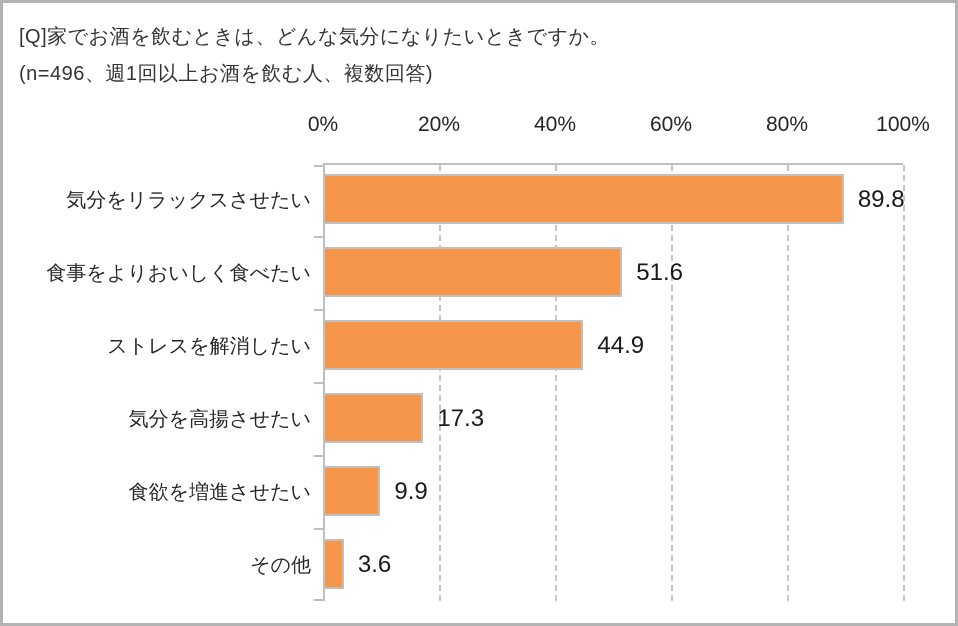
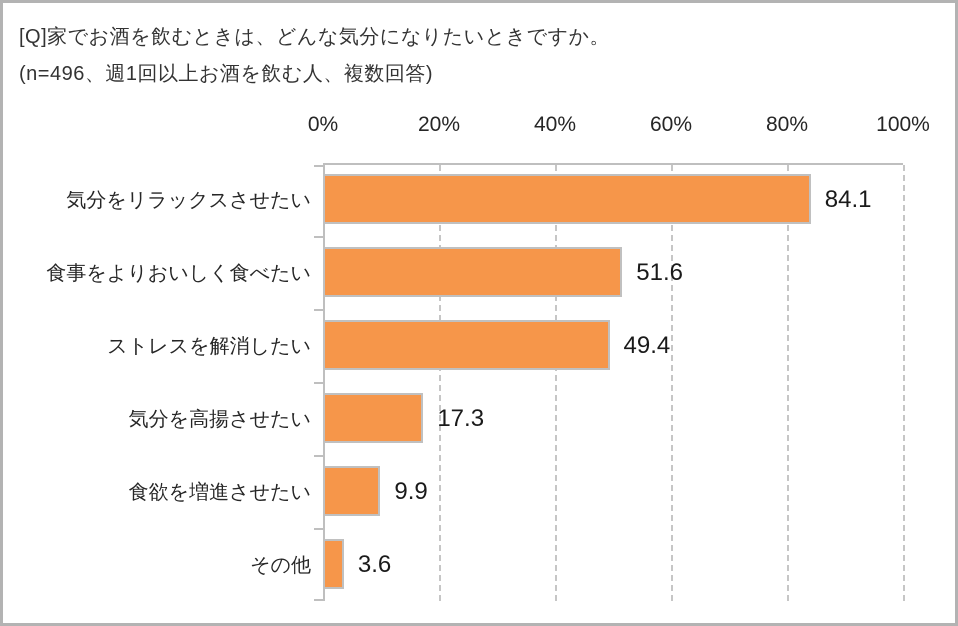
気分をリラックスさせたい: 89.8 -> 84.1
ストレスを解消したい: 44.9 -> 49.4
